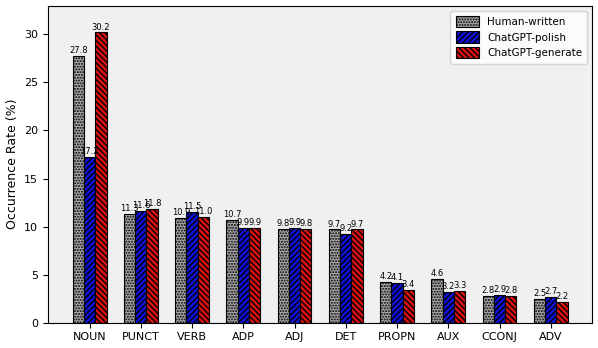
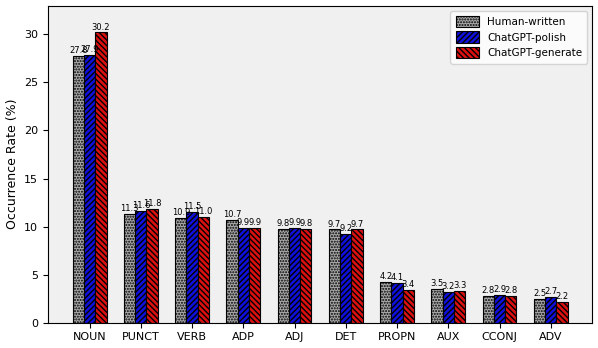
ChatGPT-polish/NOUN: 17.2 -> 27.9
Human-written/AUX: 4.6 -> 3.5
